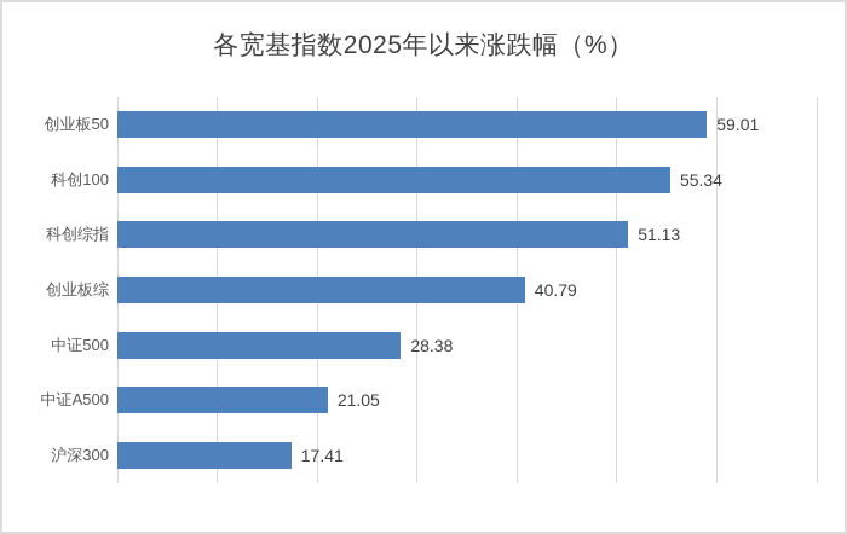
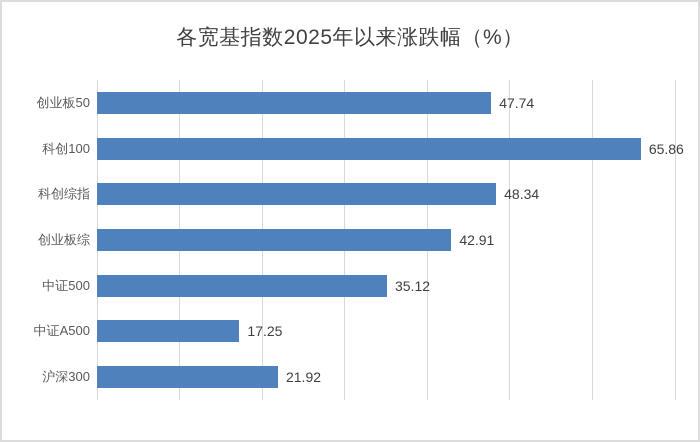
创业板50: 59.01 -> 47.74
科创100: 55.34 -> 65.86
科创综指: 51.13 -> 48.34
创业板综: 40.79 -> 42.91
中证500: 28.38 -> 35.12
中证A500: 21.05 -> 17.25
沪深300: 17.41 -> 21.92
